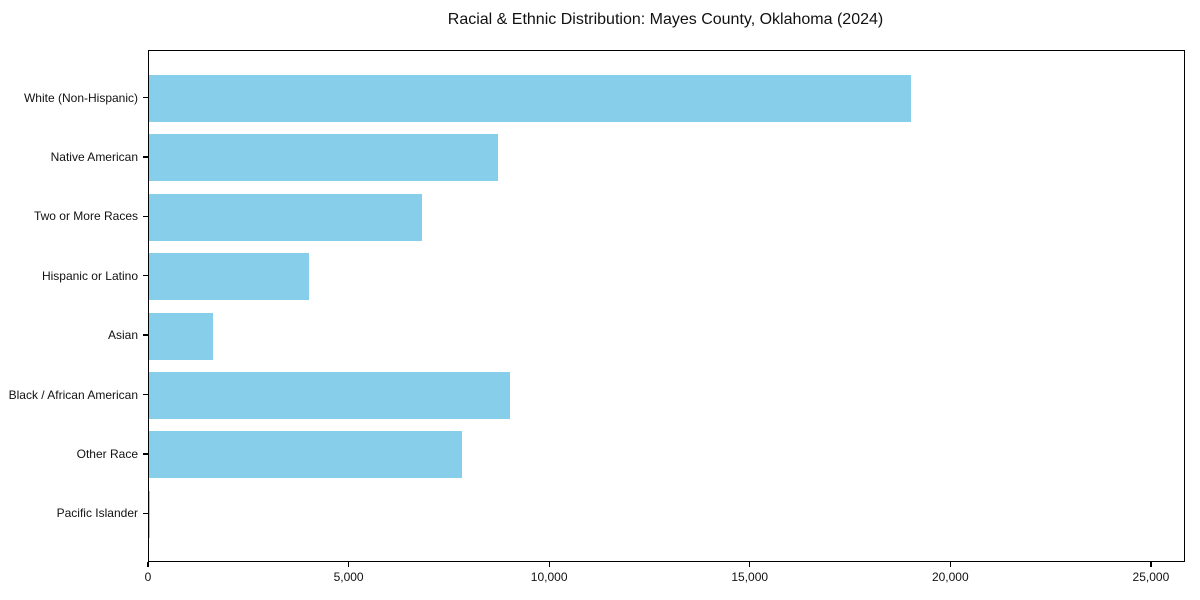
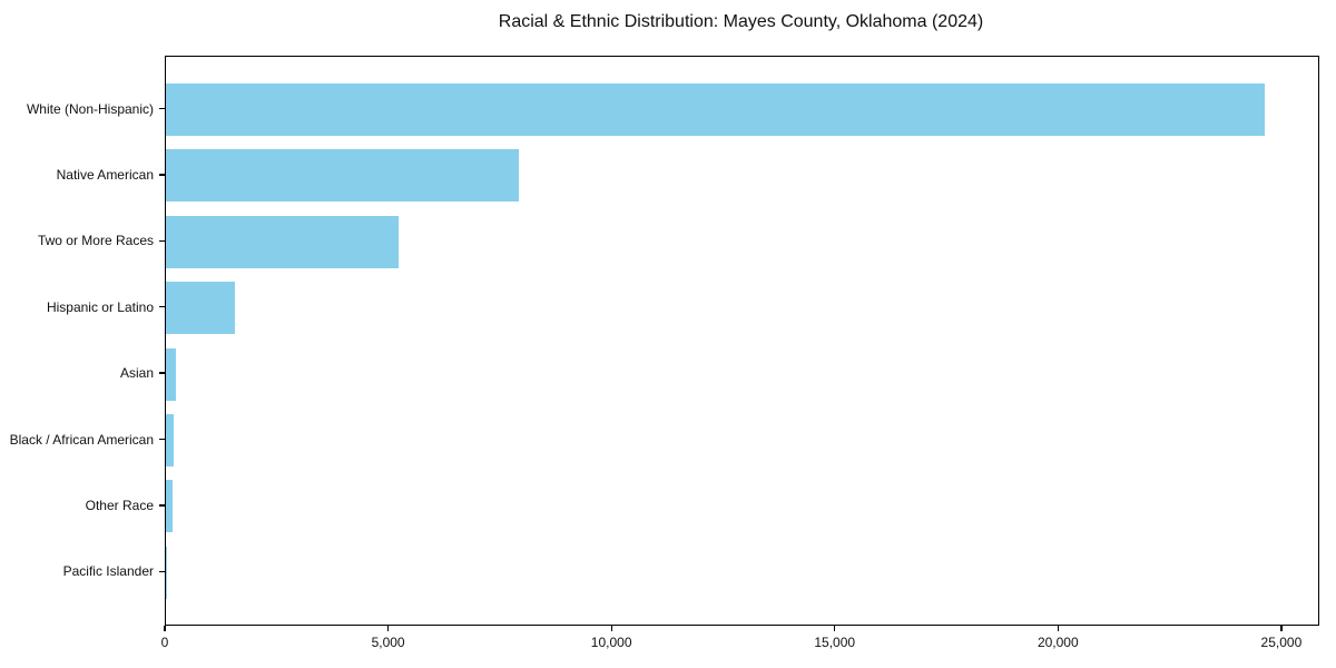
White (Non-Hispanic): 19000 -> 24600
Native American: 8700 -> 7900
Two or More Races: 6800 -> 5200
Hispanic or Latino: 4000 -> 1600
Asian: 1600 -> 200
Black / African American: 9000 -> 200
Other Race: 7800 -> 100
